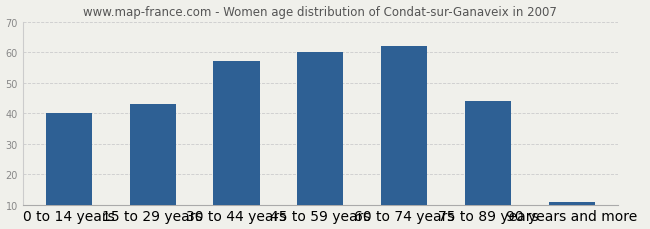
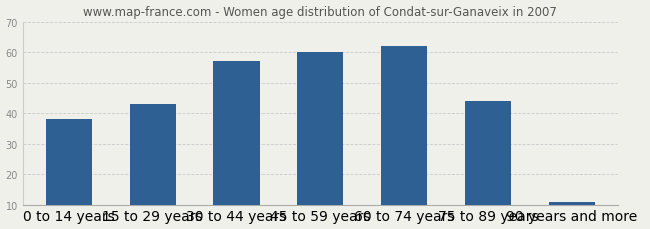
0 to 14 years: 40 -> 38
